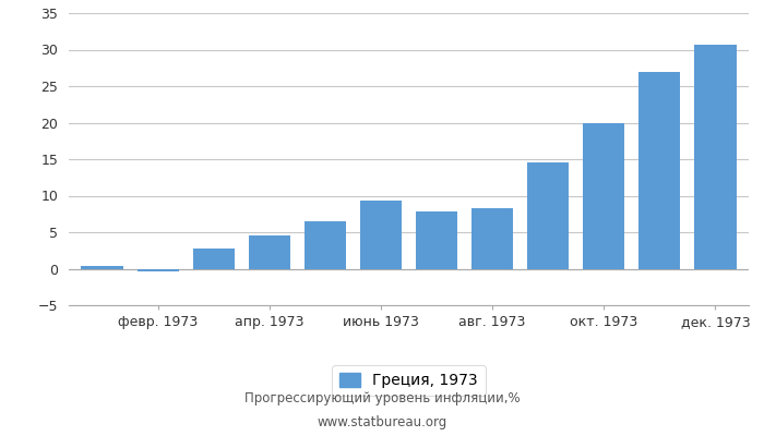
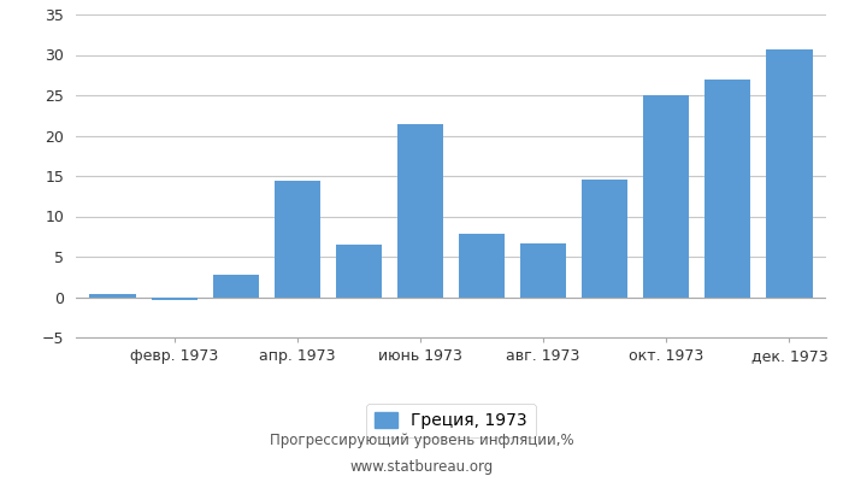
апр. 1973: 4.5 -> 14.4
июнь 1973: 9.3 -> 21.4
авг. 1973: 8.3 -> 6.6
окт. 1973: 20.0 -> 25.0
